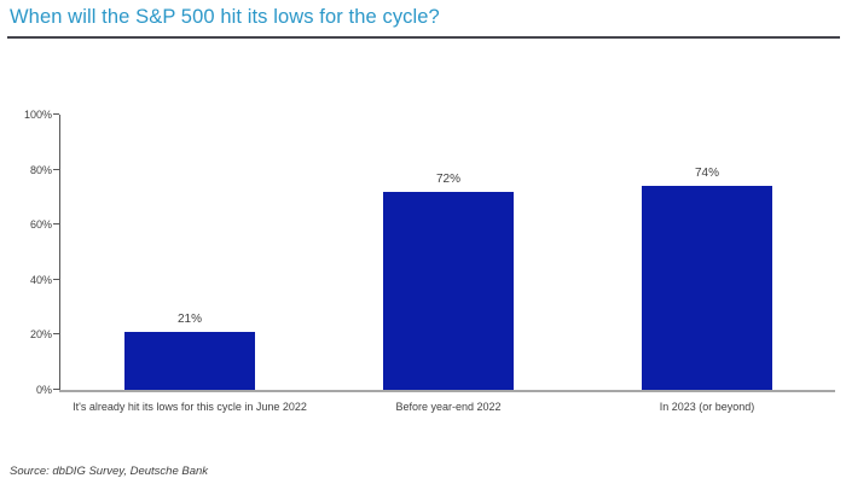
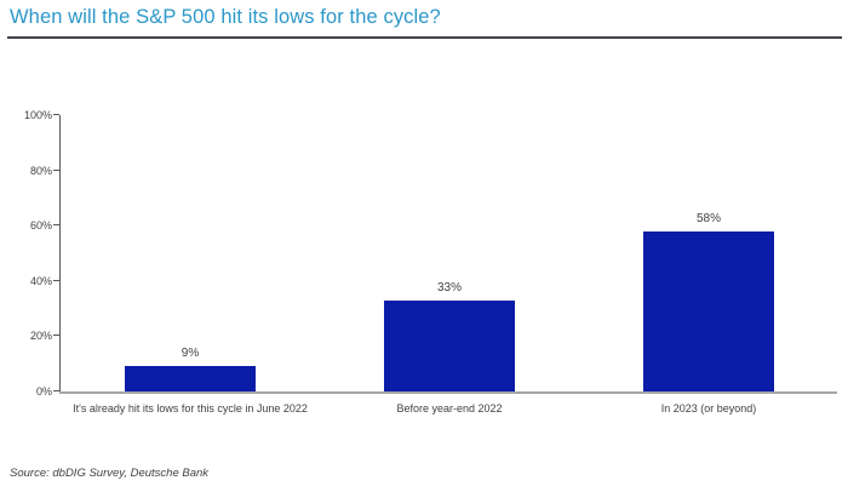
It's already hit its lows for this cycle in June 2022: 21% -> 9%
Before year-end 2022: 72% -> 33%
In 2023 (or beyond): 74% -> 58%
